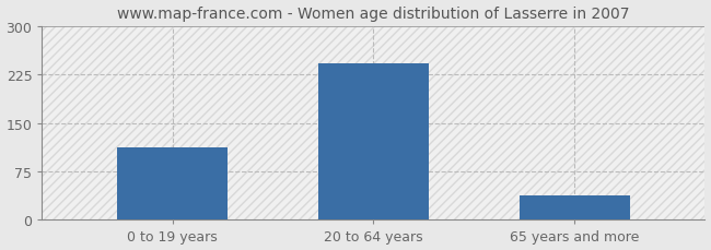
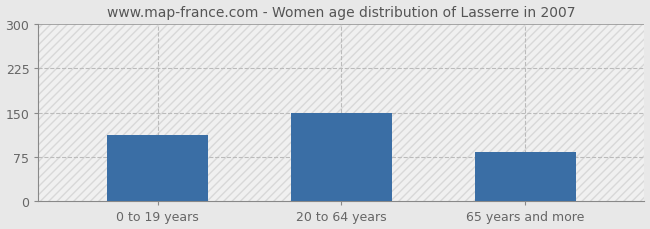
20 to 64 years: 243 -> 150
65 years and more: 38 -> 84
